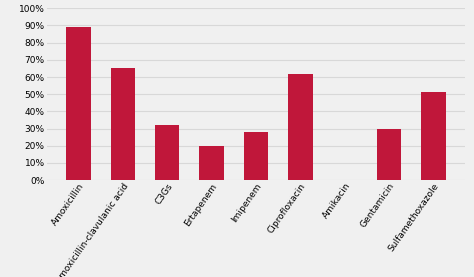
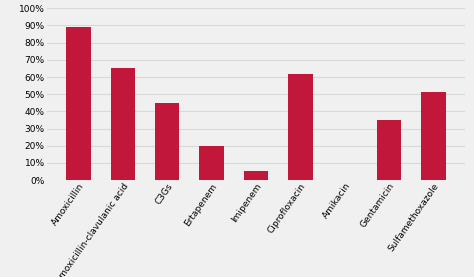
C3Gs: 32% -> 45%
Imipenem: 28% -> 5%
Gentamicin: 30% -> 35%
